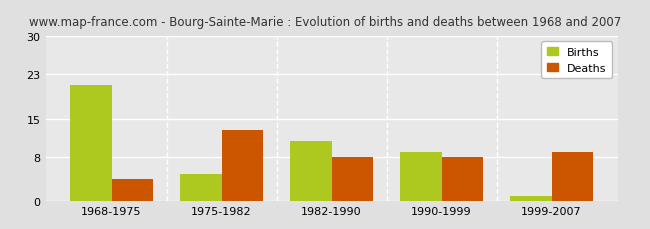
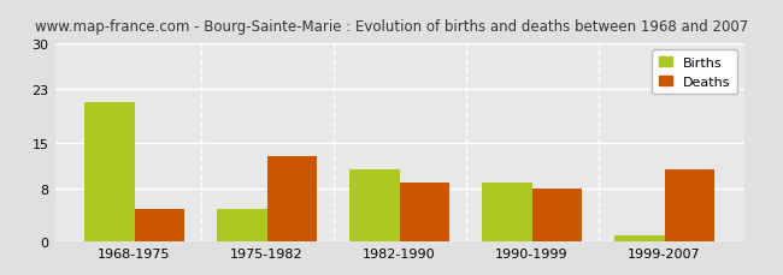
Deaths/1968-1975: 4 -> 5
Deaths/1982-1990: 8 -> 9
Deaths/1999-2007: 9 -> 11
